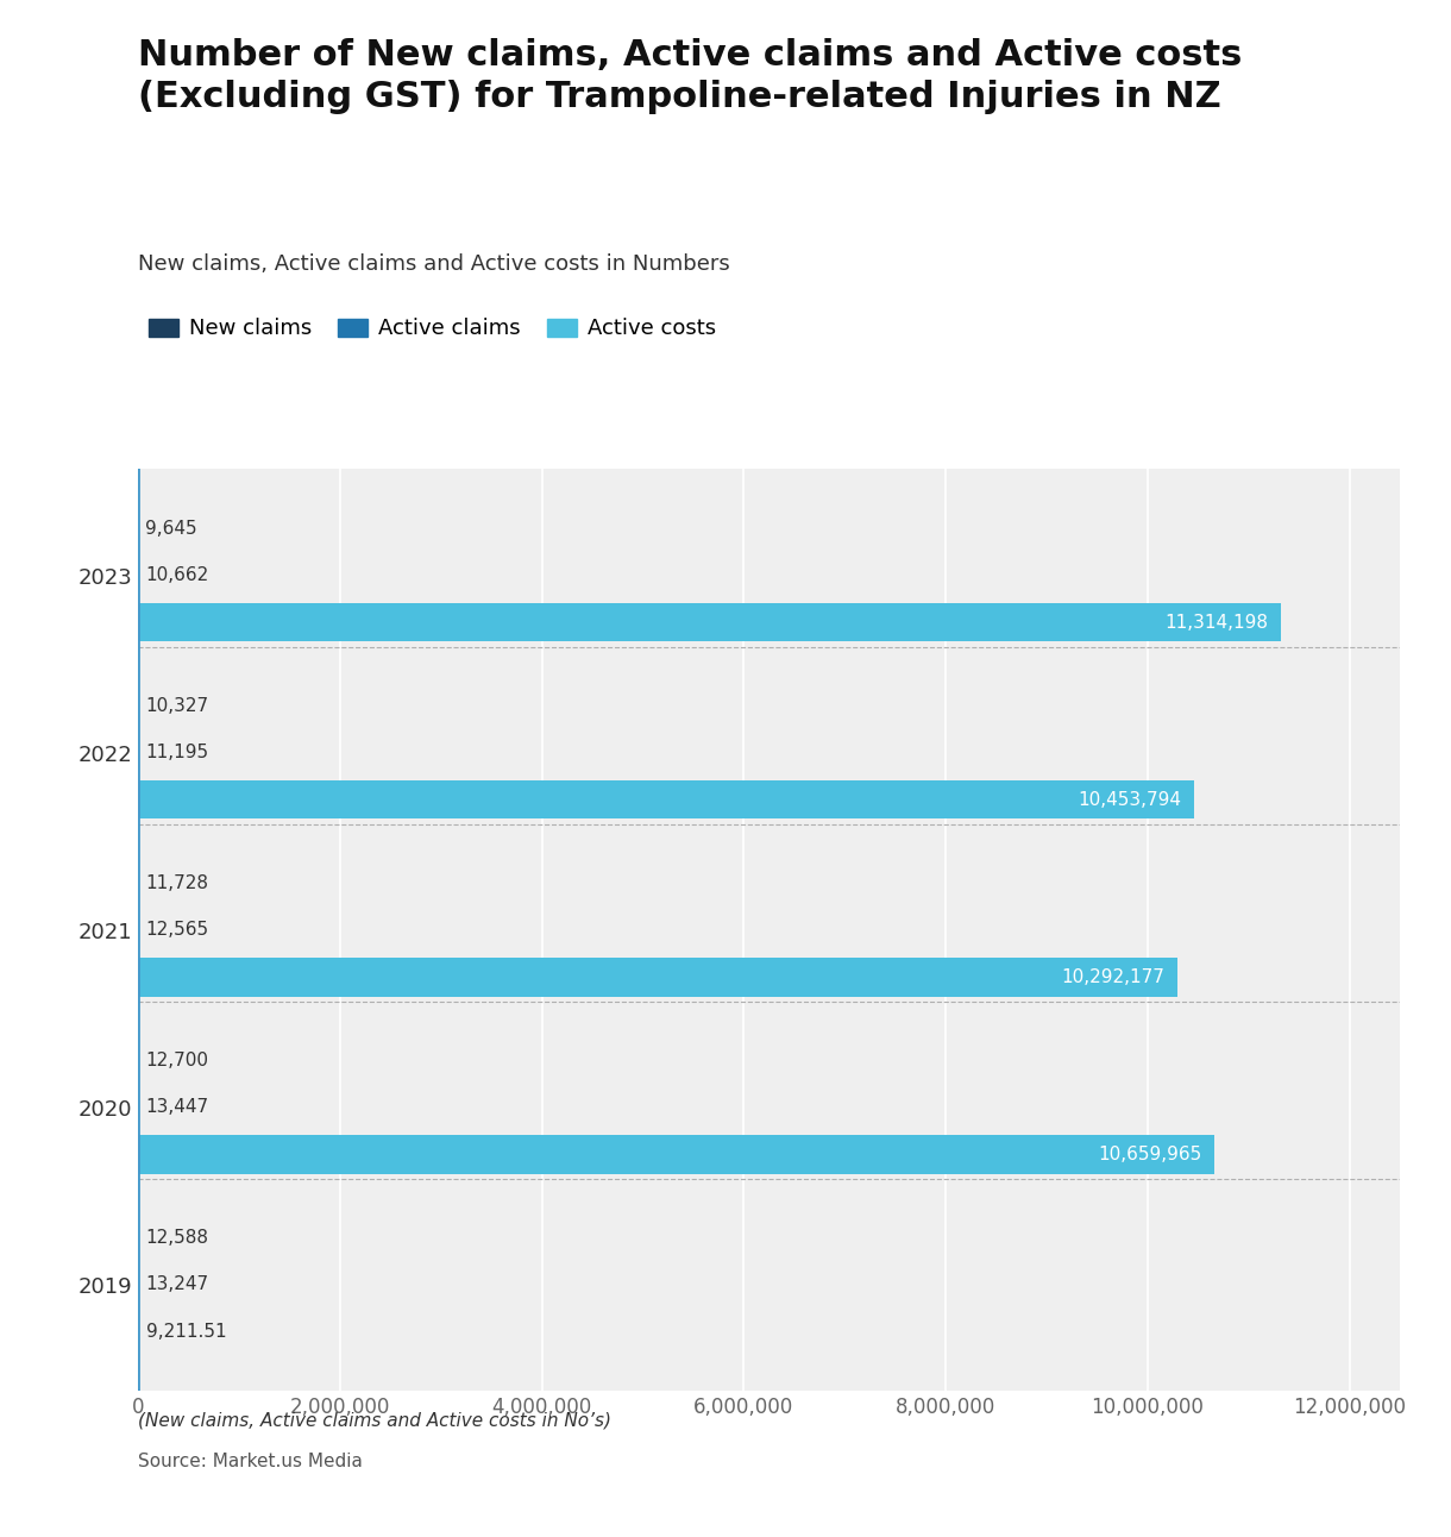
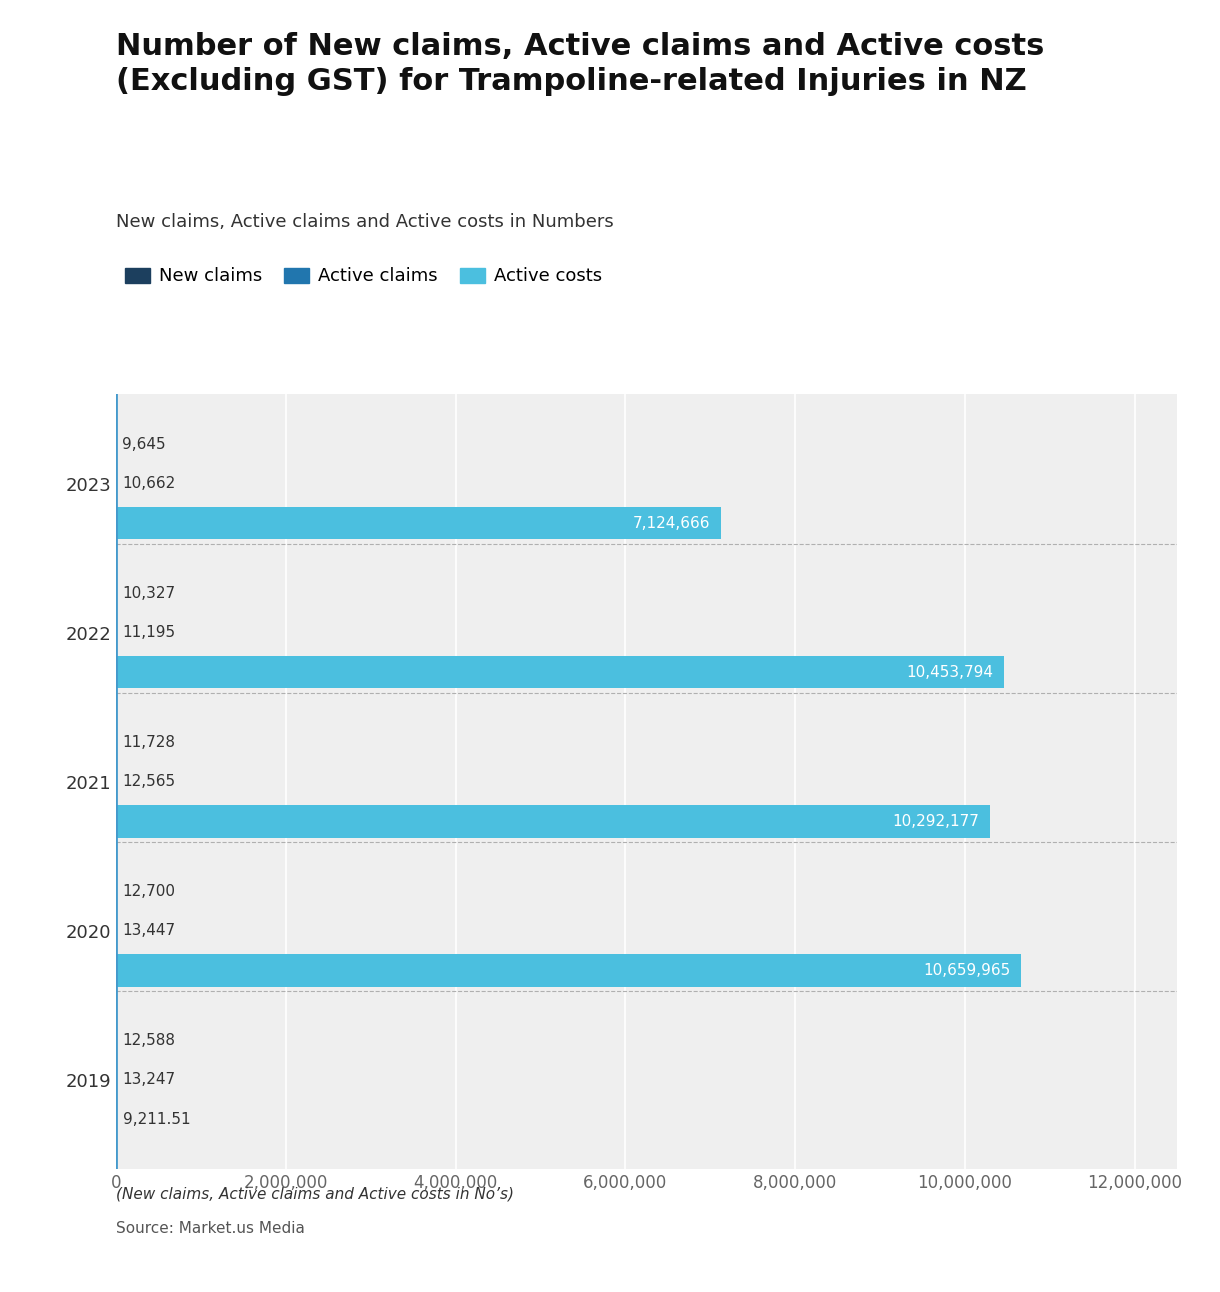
Active costs/2023: 11,314,198 -> 7,124,666
